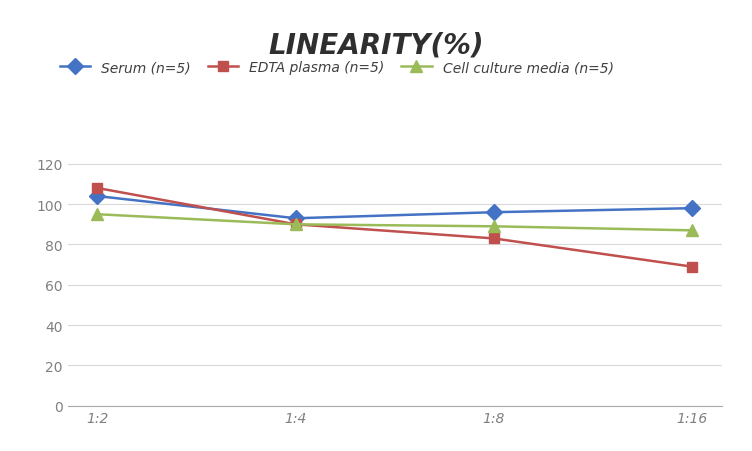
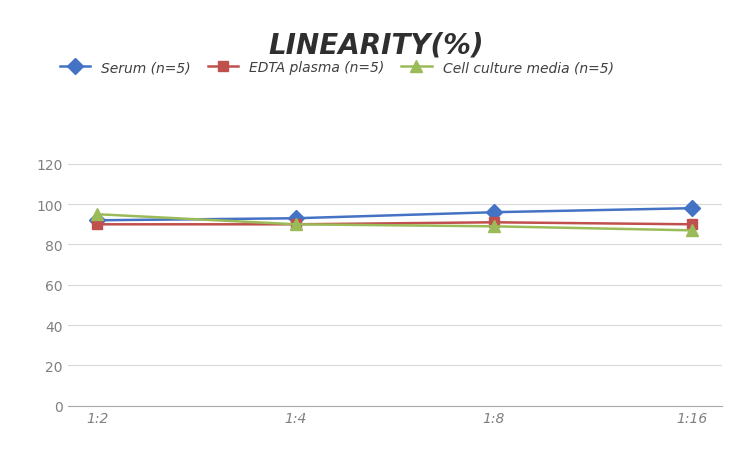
Serum (n=5)/1:2: 104 -> 92
EDTA plasma (n=5)/1:2: 108 -> 90
EDTA plasma (n=5)/1:8: 83 -> 91
EDTA plasma (n=5)/1:16: 69 -> 90
